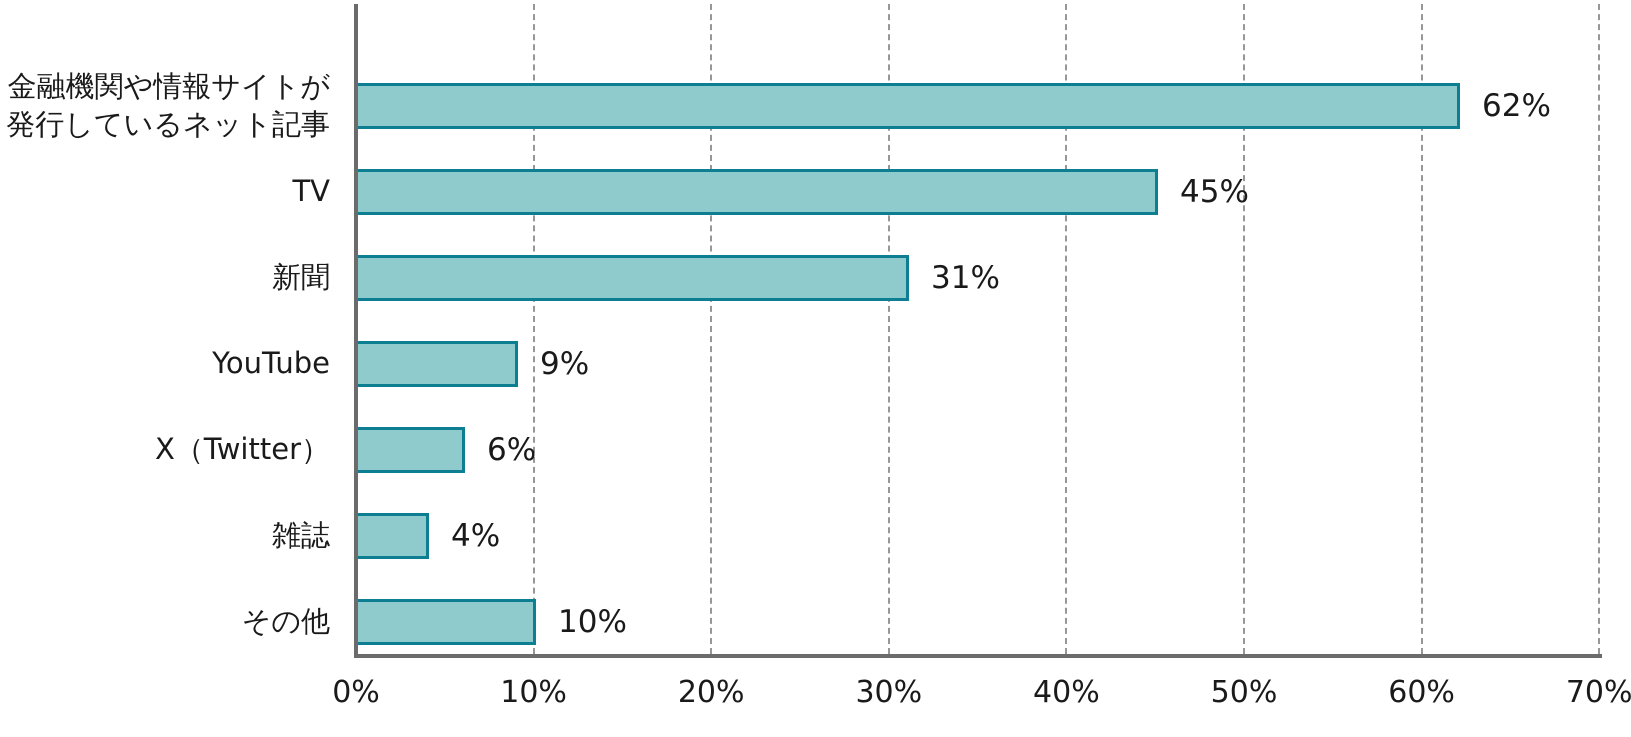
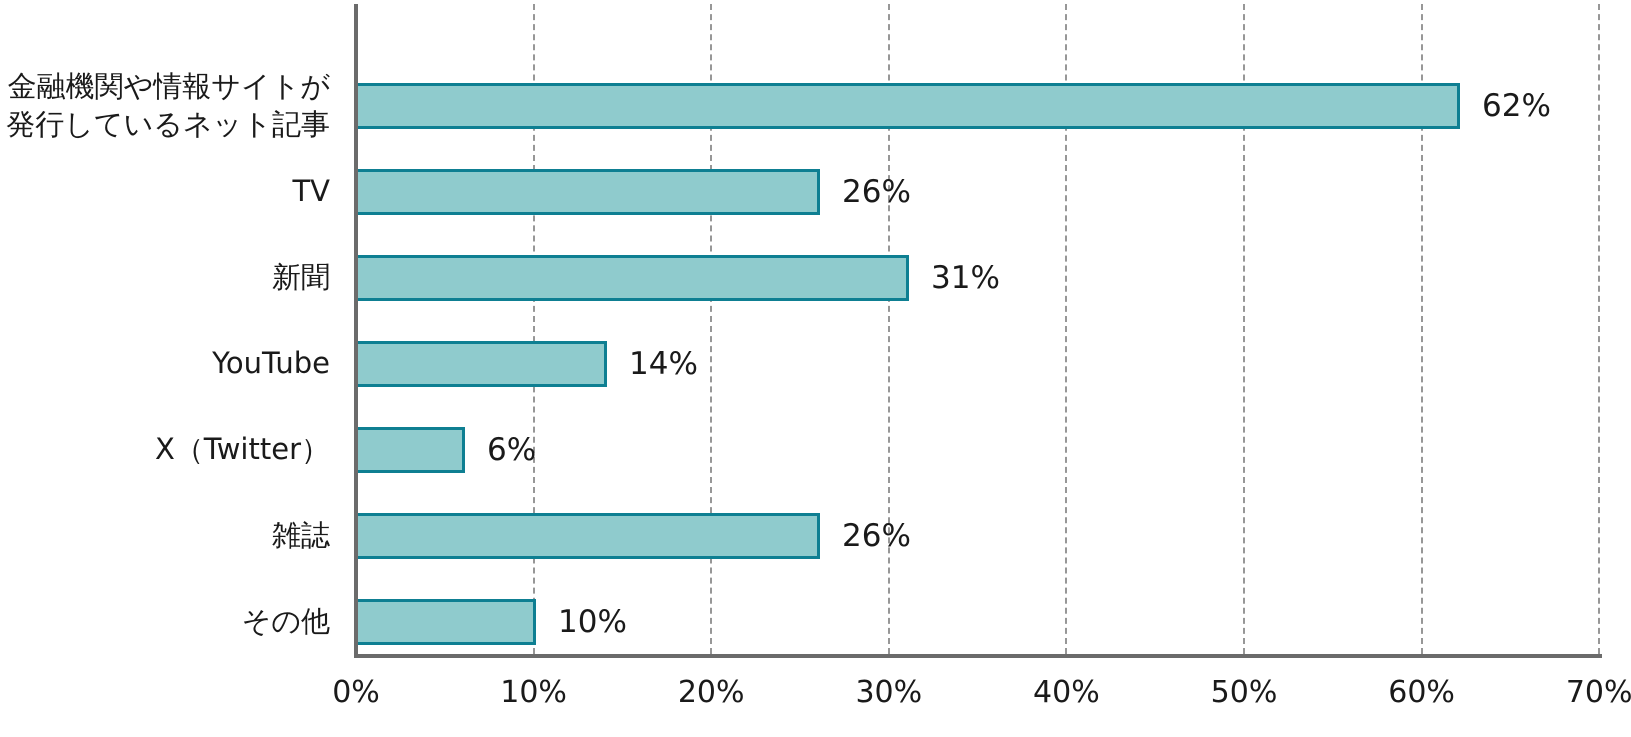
TV: 45% -> 26%
YouTube: 9% -> 14%
雑誌: 4% -> 26%
